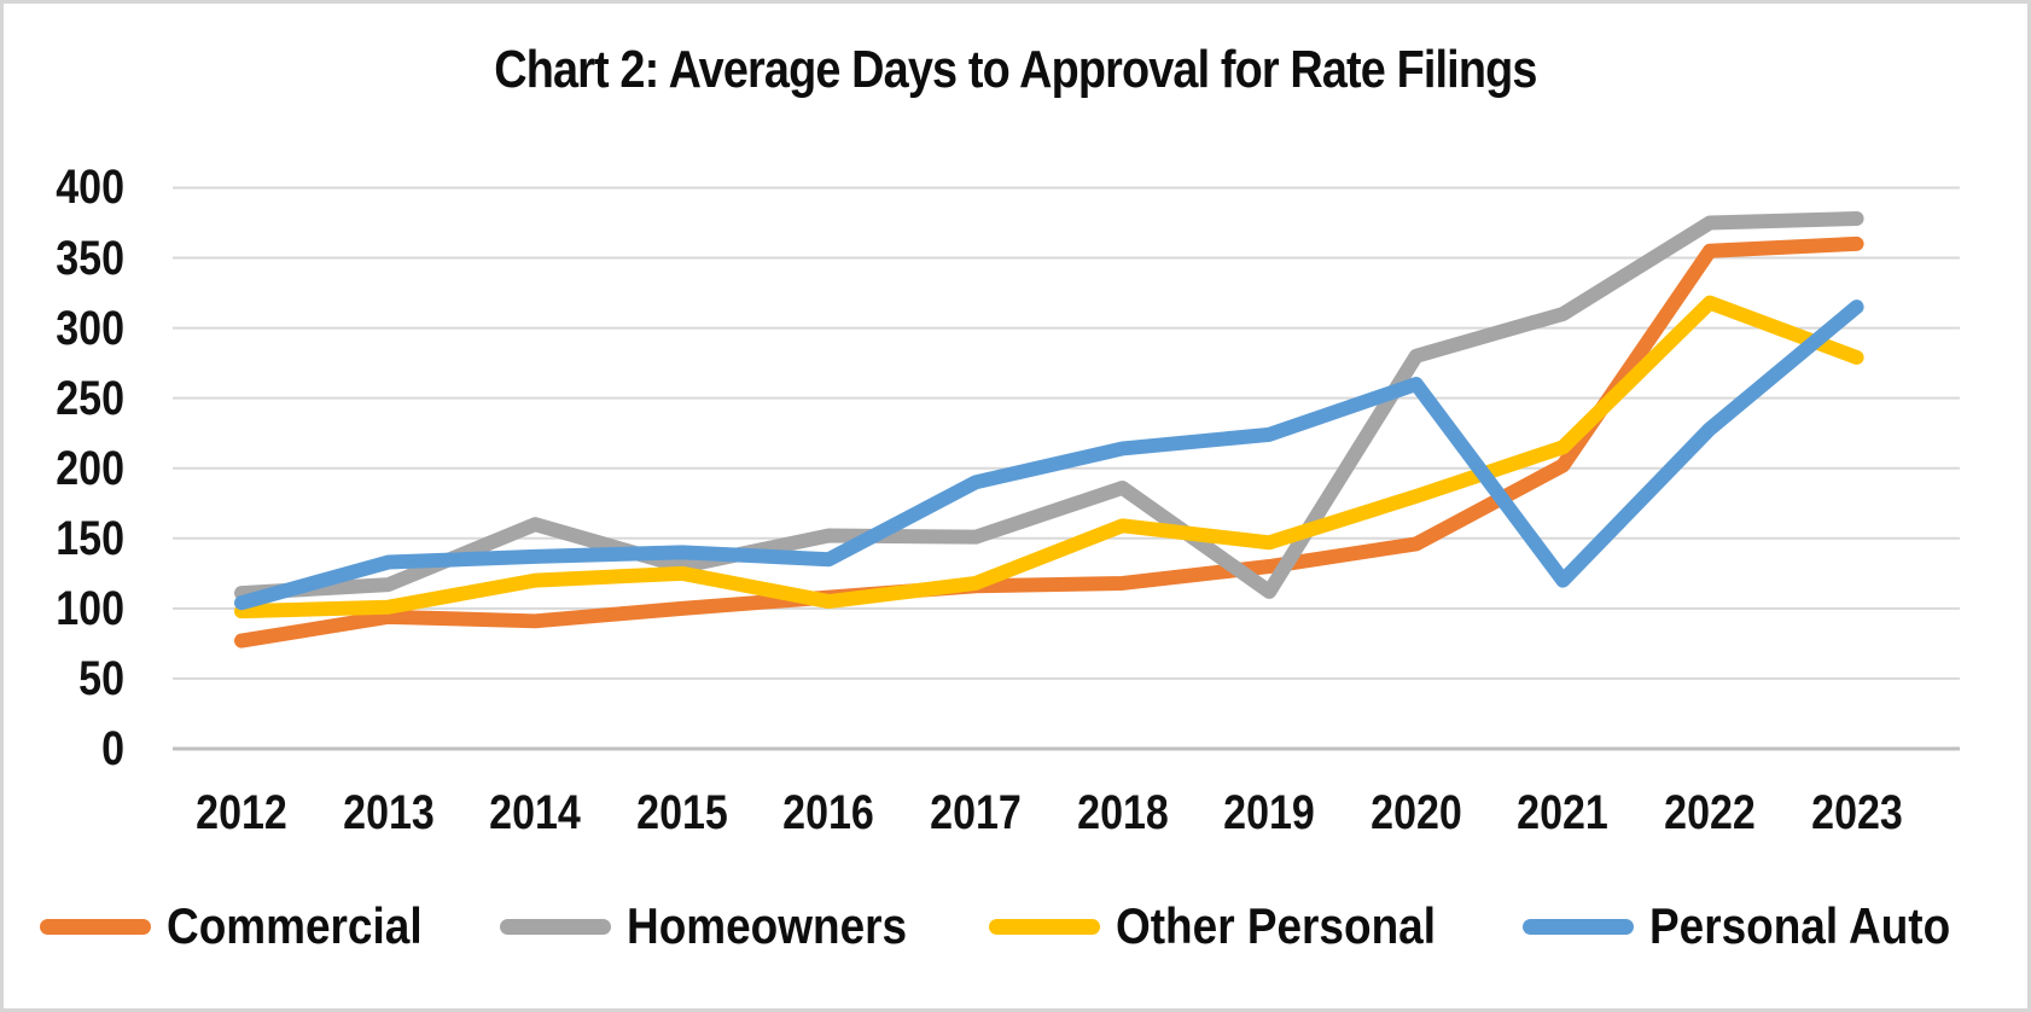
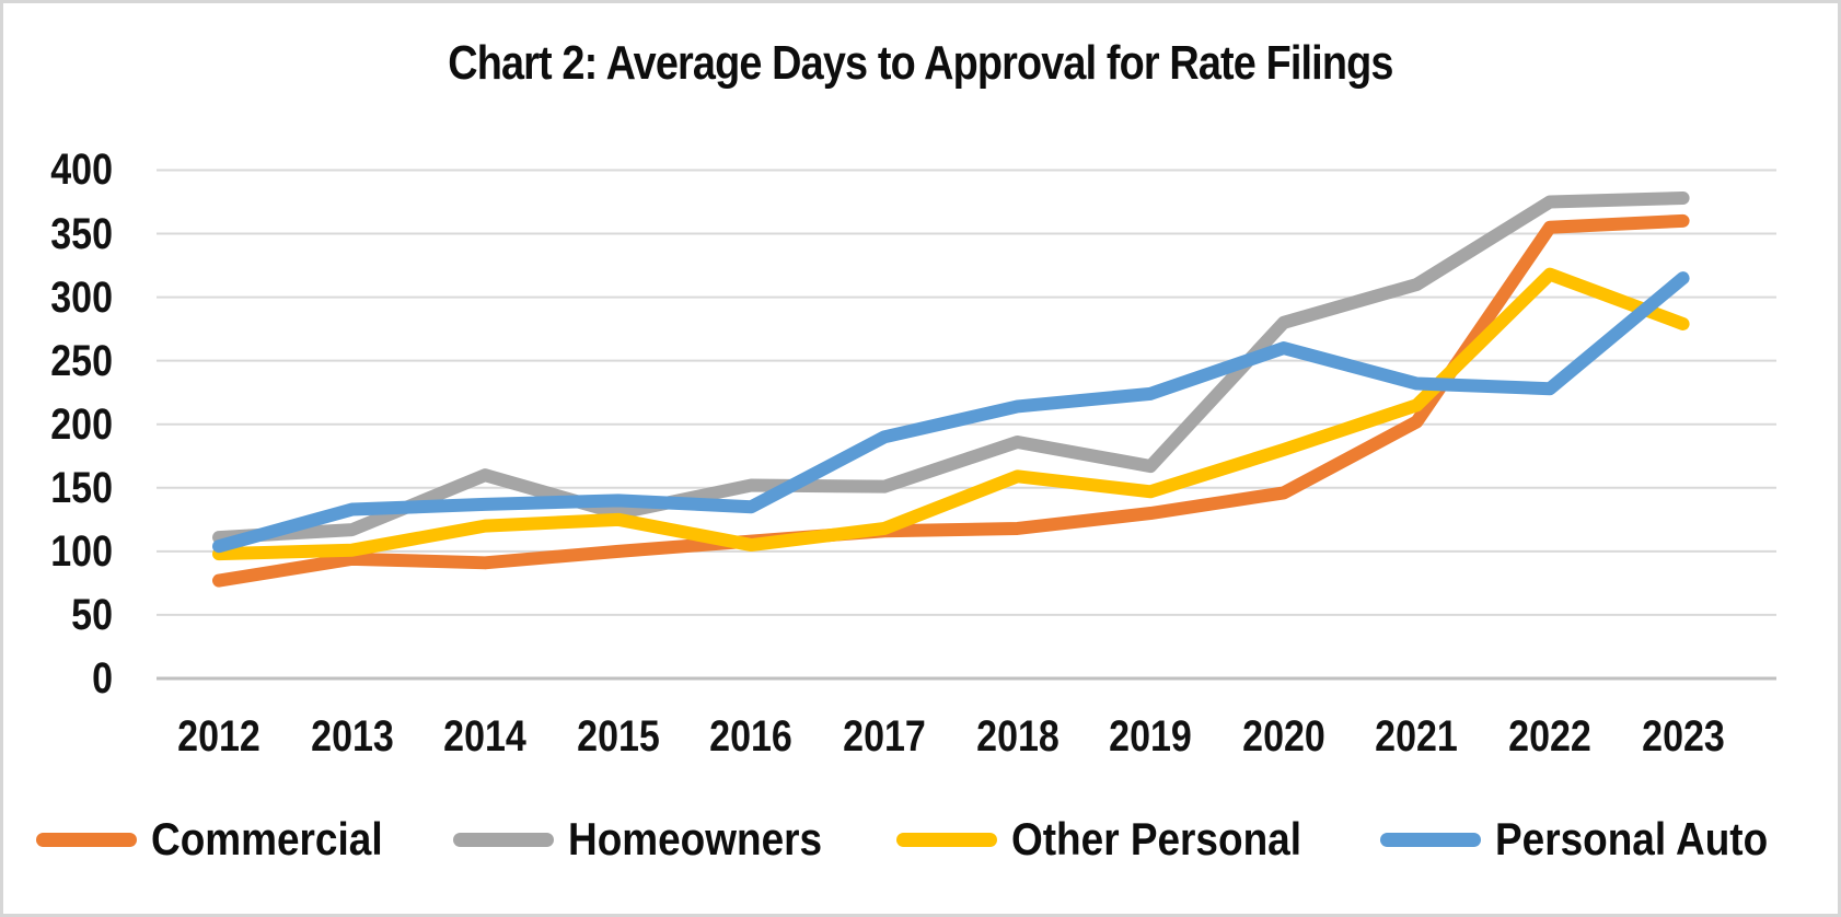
Homeowners/2019: 112 -> 167
Personal Auto/2021: 120 -> 232
